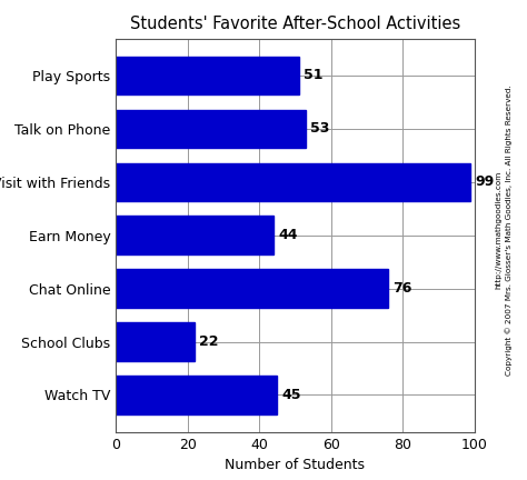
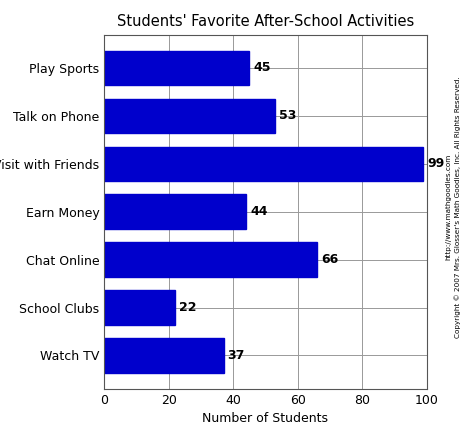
Play Sports: 51 -> 45
Chat Online: 76 -> 66
Watch TV: 45 -> 37
